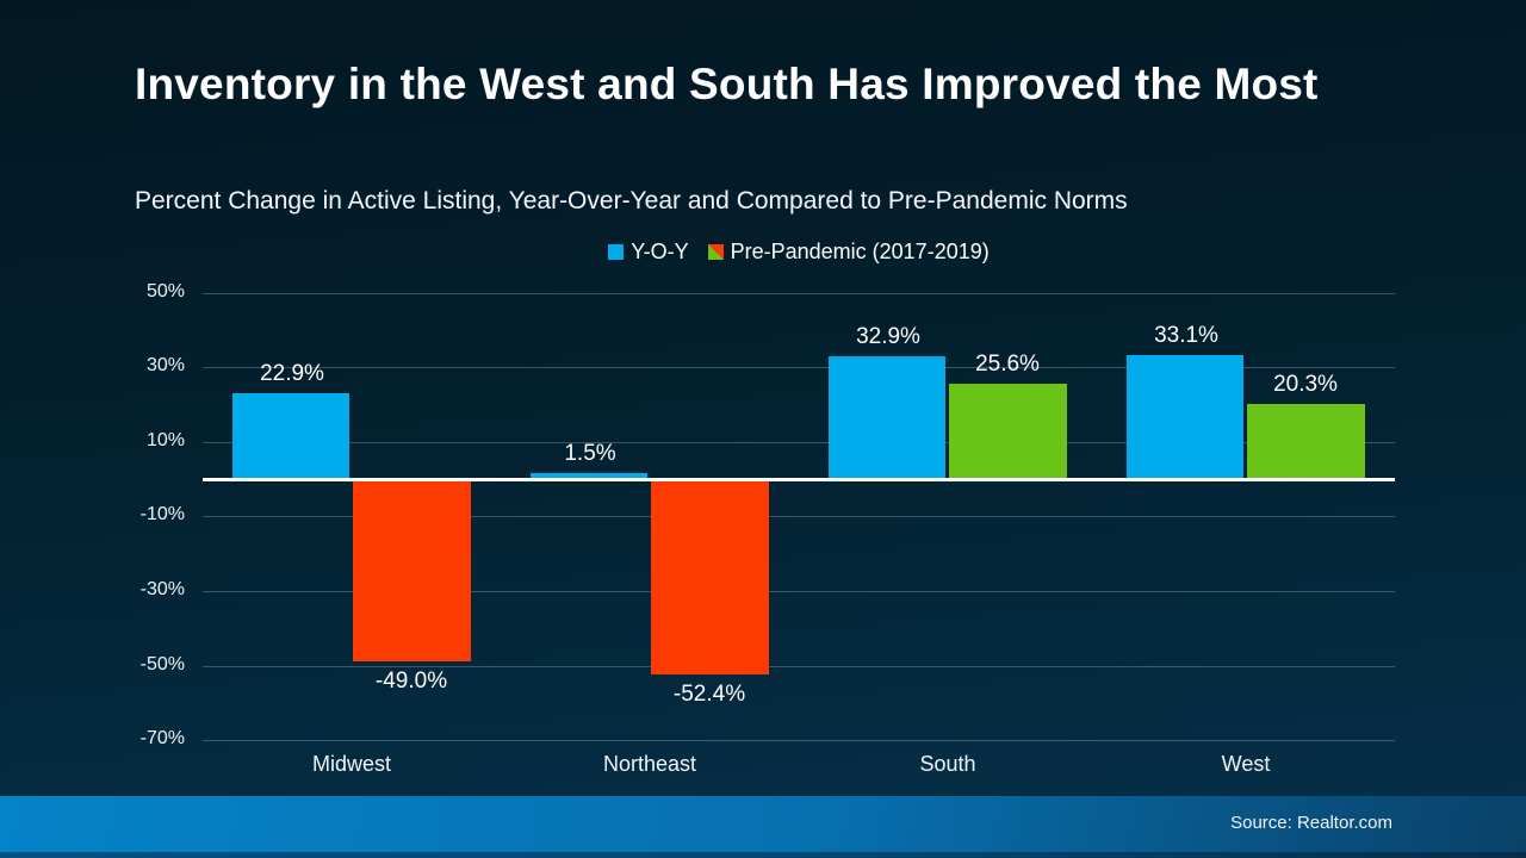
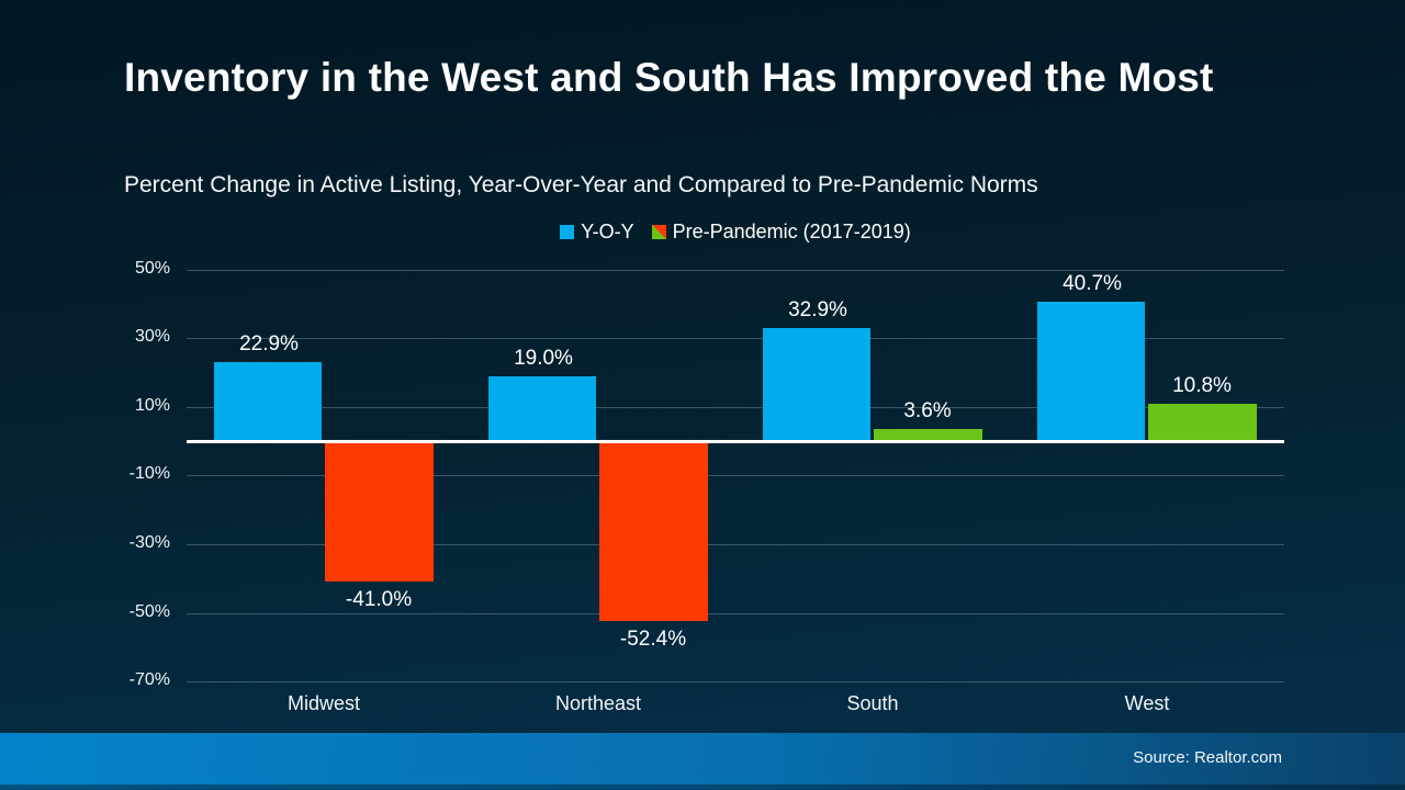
Pre-Pandemic (2017-2019)/Midwest: -49.0% -> -41.0%
Y-O-Y/Northeast: 1.5% -> 19.0%
Pre-Pandemic (2017-2019)/South: 25.6% -> 3.6%
Y-O-Y/West: 33.1% -> 40.7%
Pre-Pandemic (2017-2019)/West: 20.3% -> 10.8%
